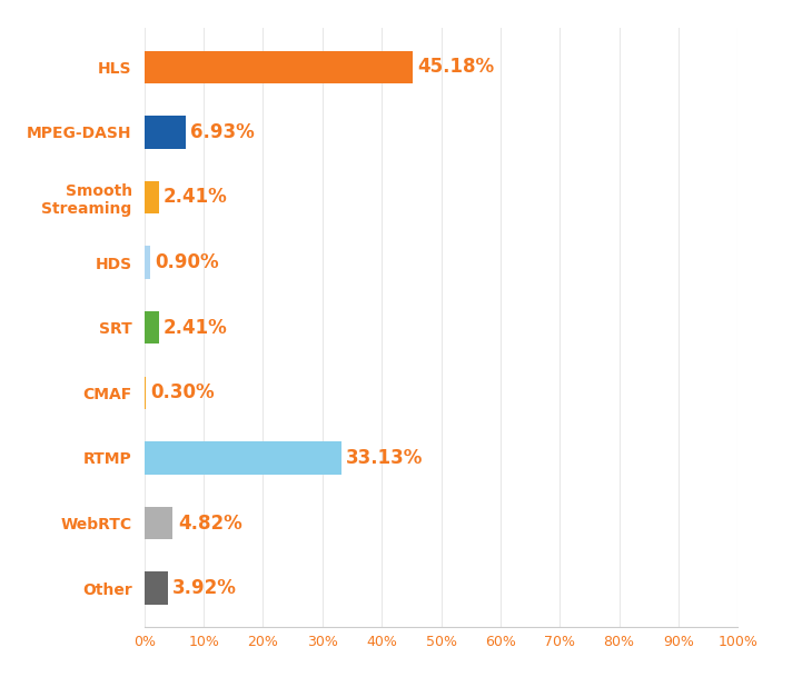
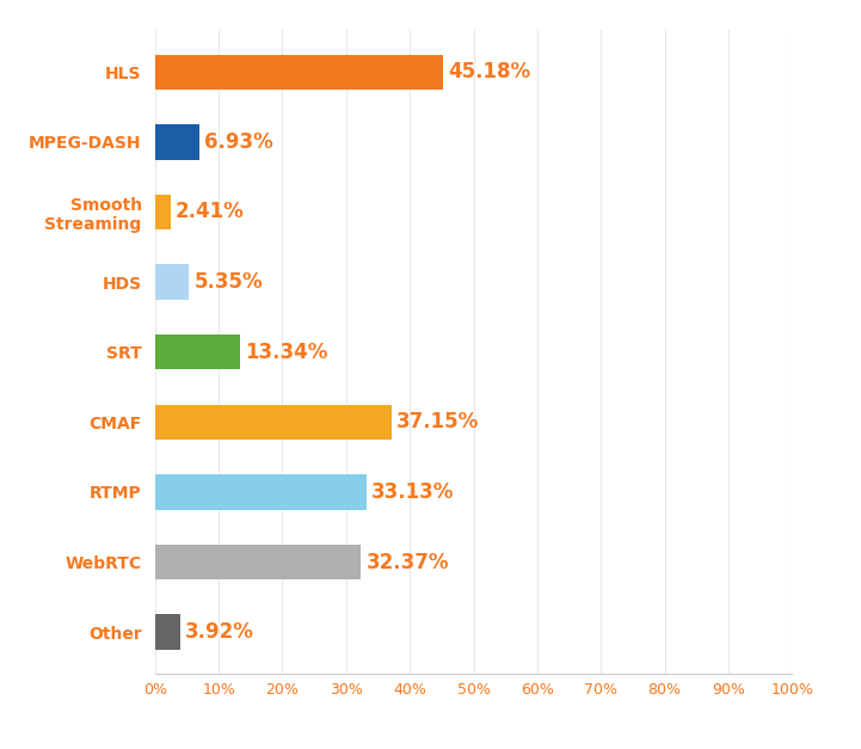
HDS: 0.90% -> 5.35%
SRT: 2.41% -> 13.34%
CMAF: 0.30% -> 37.15%
WebRTC: 4.82% -> 32.37%
